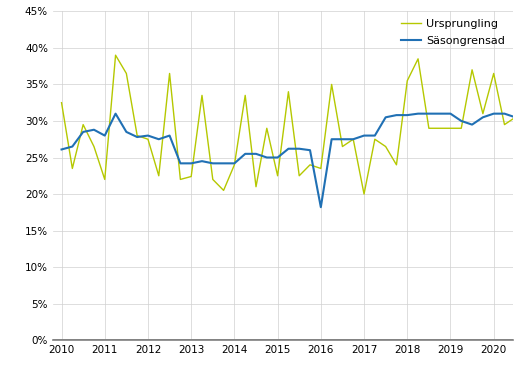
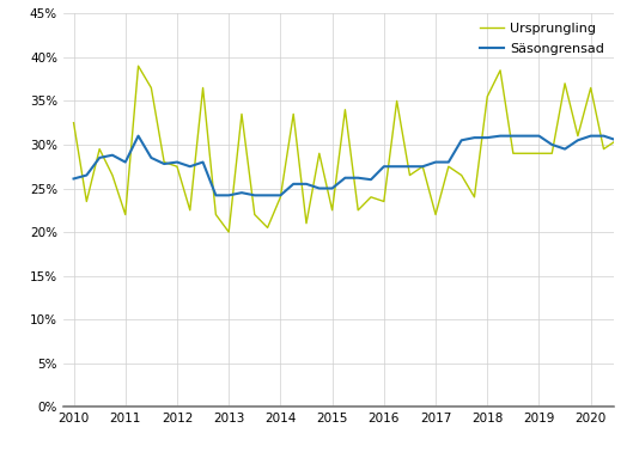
Ursprungling/2013: 22.4% -> 20.0%
Säsongrensad/2016: 18.2% -> 27.5%
Ursprungling/2017: 20.0% -> 22.0%
